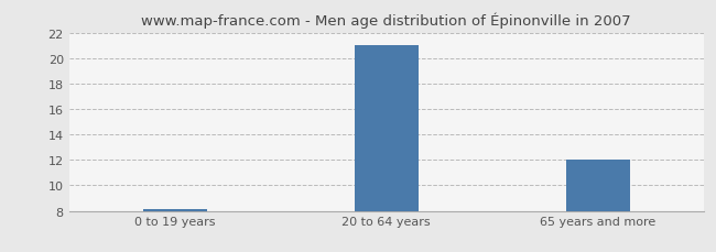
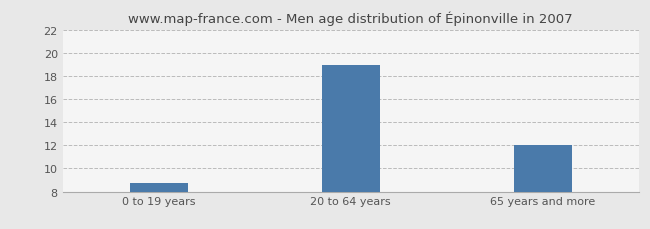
0 to 19 years: 8.1 -> 8.7
20 to 64 years: 21.0 -> 19.0
